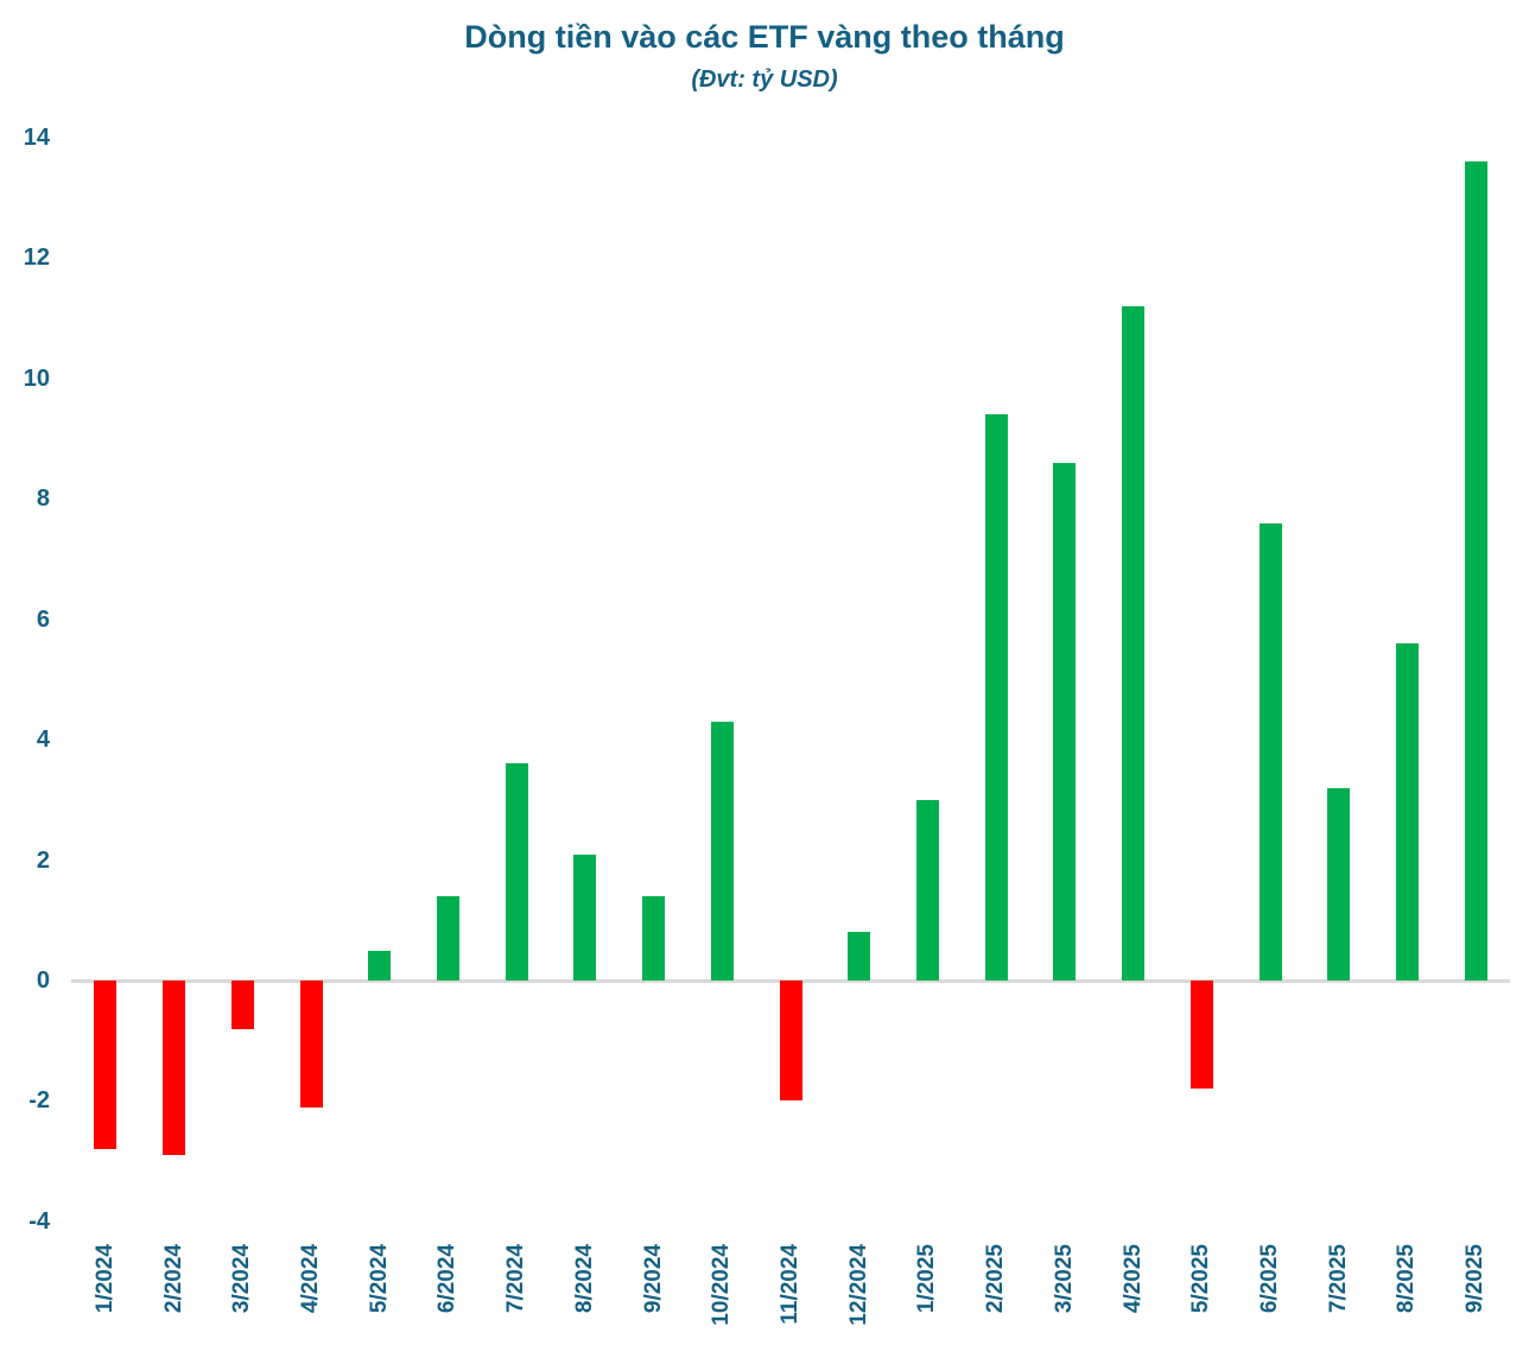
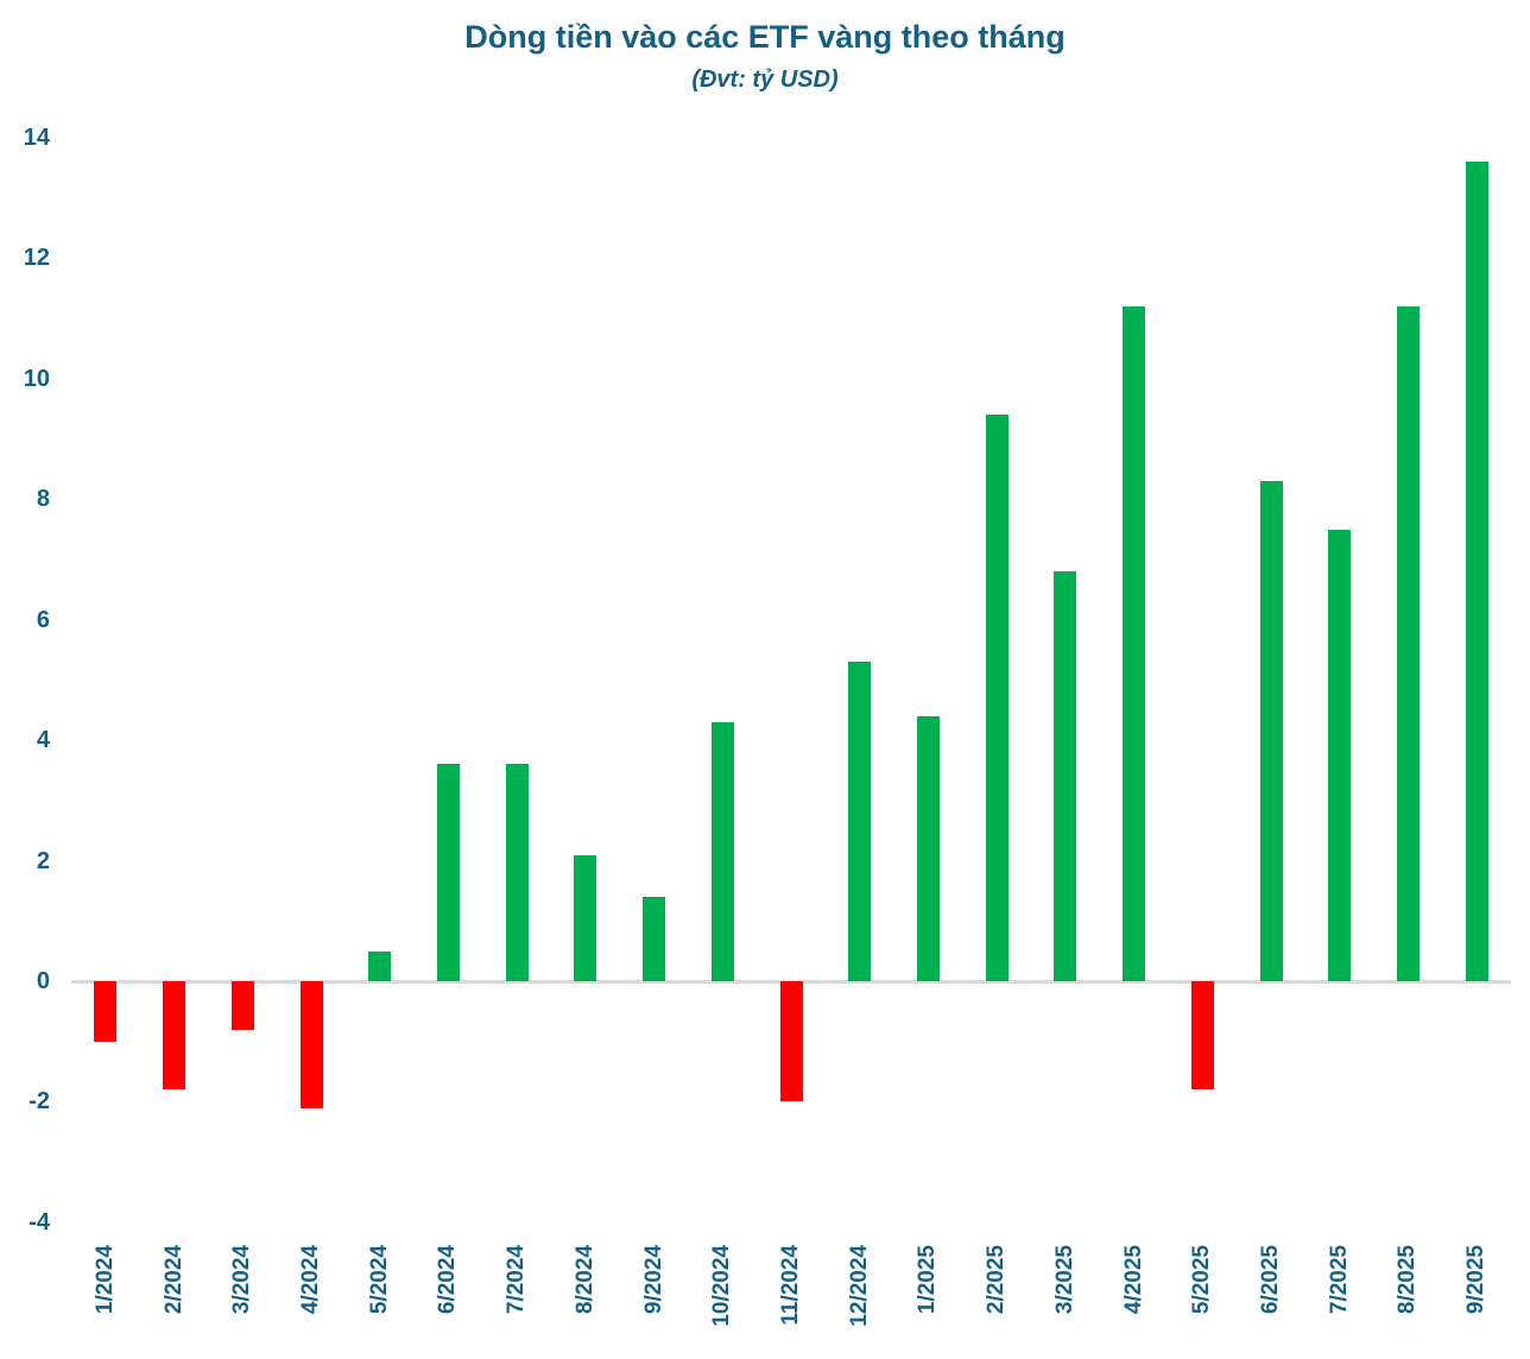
1/2024: -2.8 -> -1.0
2/2024: -2.9 -> -1.8
6/2024: 1.4 -> 3.6
12/2024: 0.8 -> 5.3
1/2025: 3.0 -> 4.4
3/2025: 8.6 -> 6.8
6/2025: 7.6 -> 8.3
7/2025: 3.2 -> 7.5
8/2025: 5.6 -> 11.2
